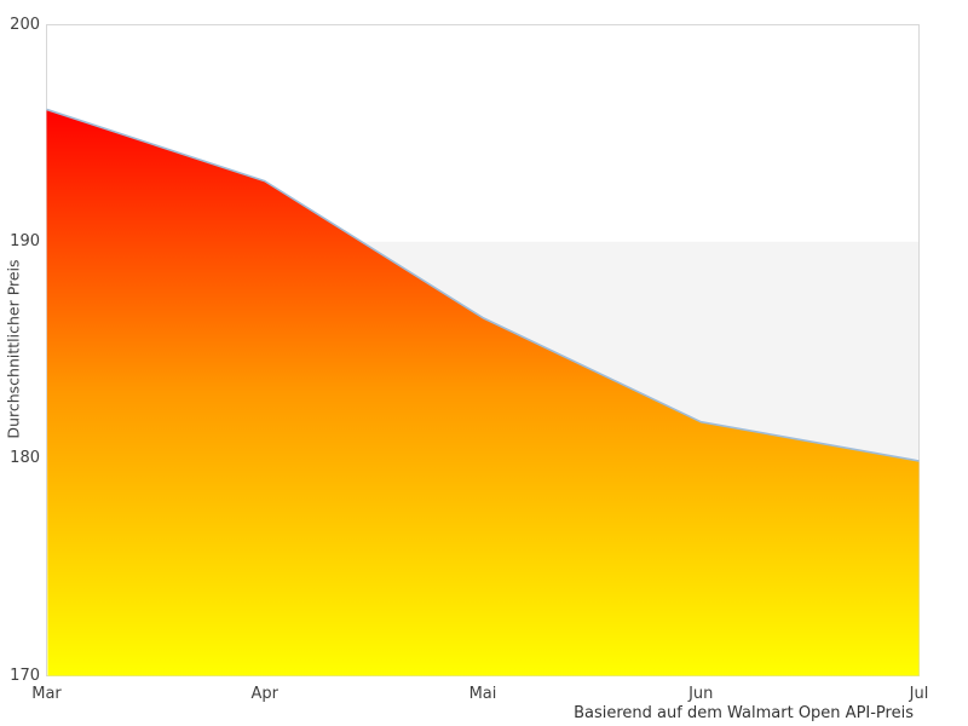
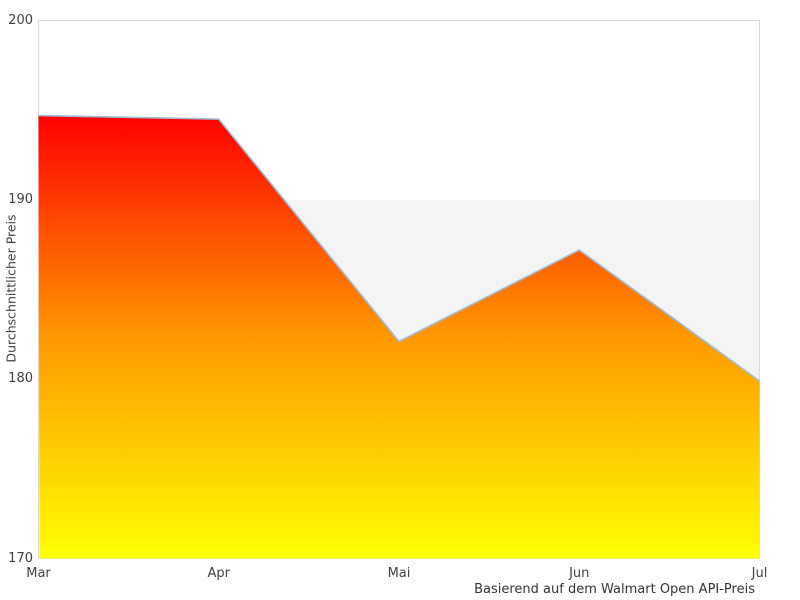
Mar: 196.1 -> 194.7
Apr: 192.8 -> 194.5
Mai: 186.5 -> 182.1
Jun: 181.7 -> 187.2
